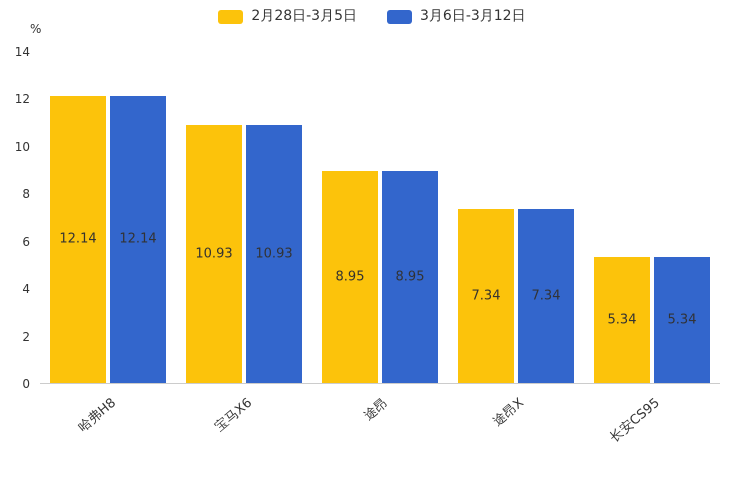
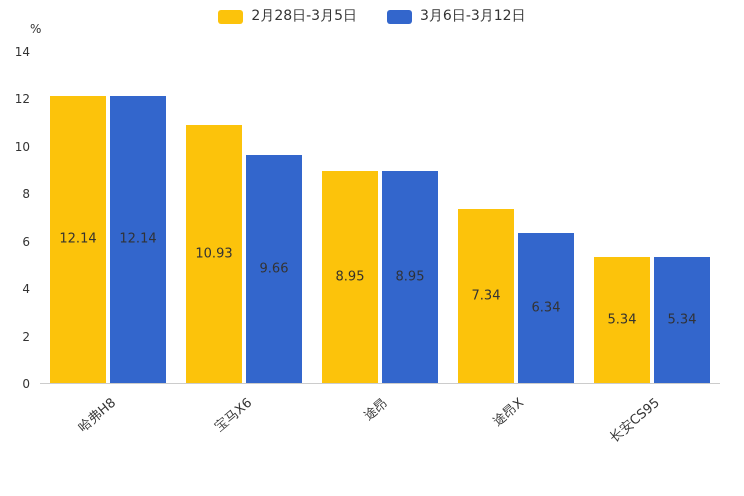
3月6日-3月12日/宝马X6: 10.93 -> 9.66
3月6日-3月12日/途昂X: 7.34 -> 6.34
